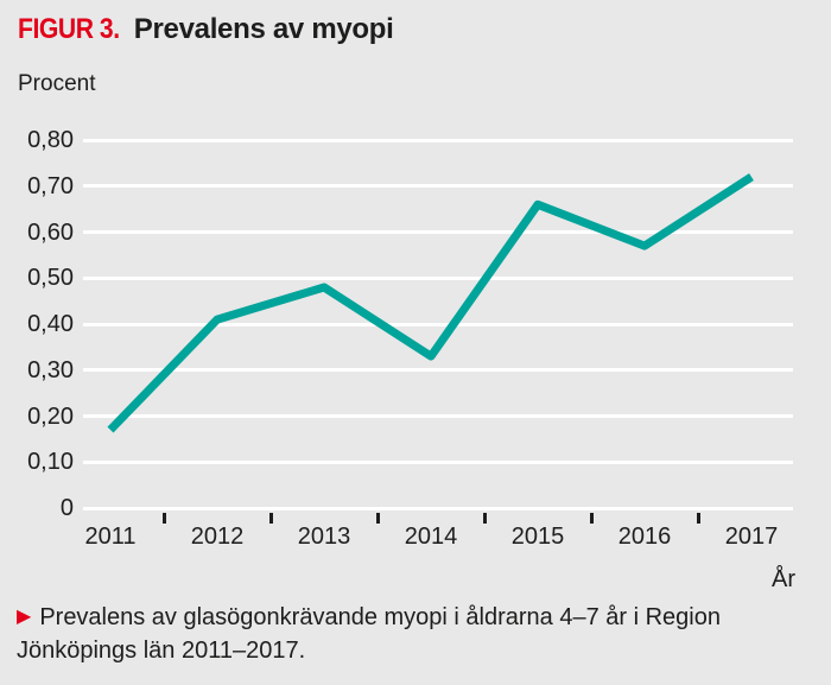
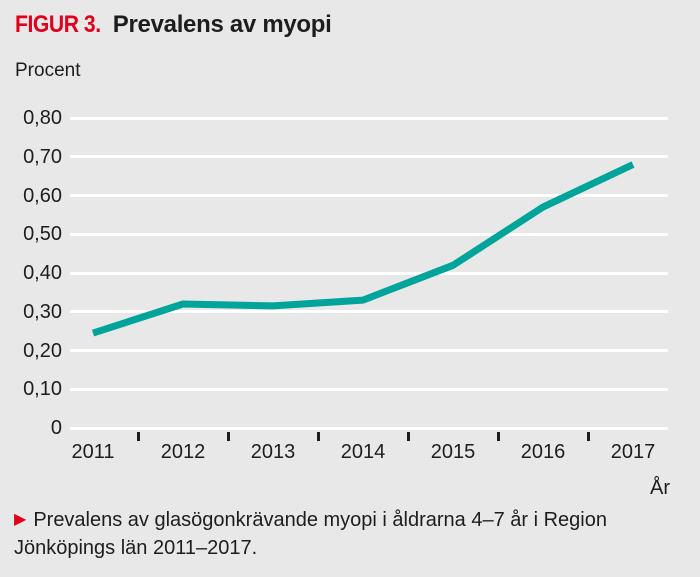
2011: 0,17 -> 0,24
2012: 0,41 -> 0,32
2013: 0,48 -> 0,32
2015: 0,66 -> 0,42
2017: 0,72 -> 0,68
